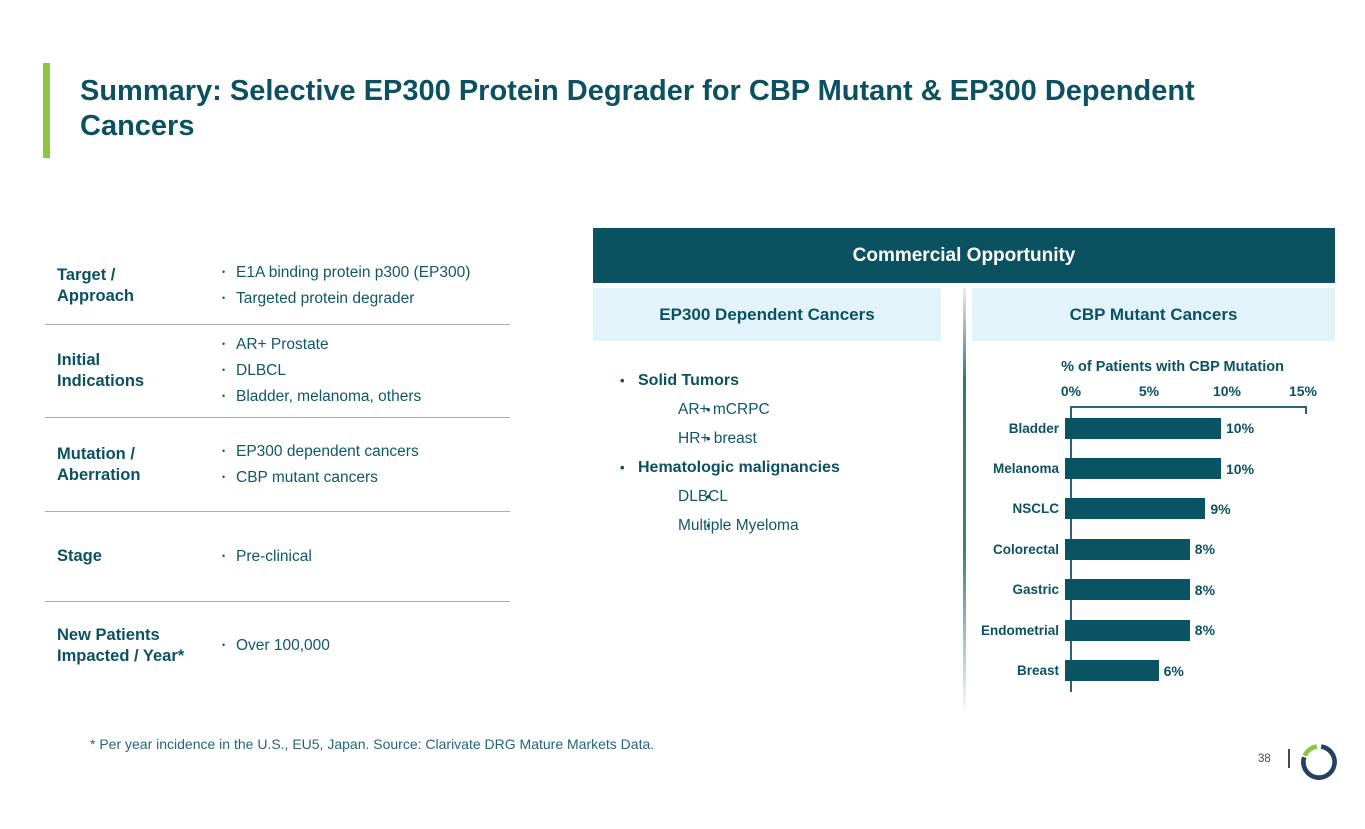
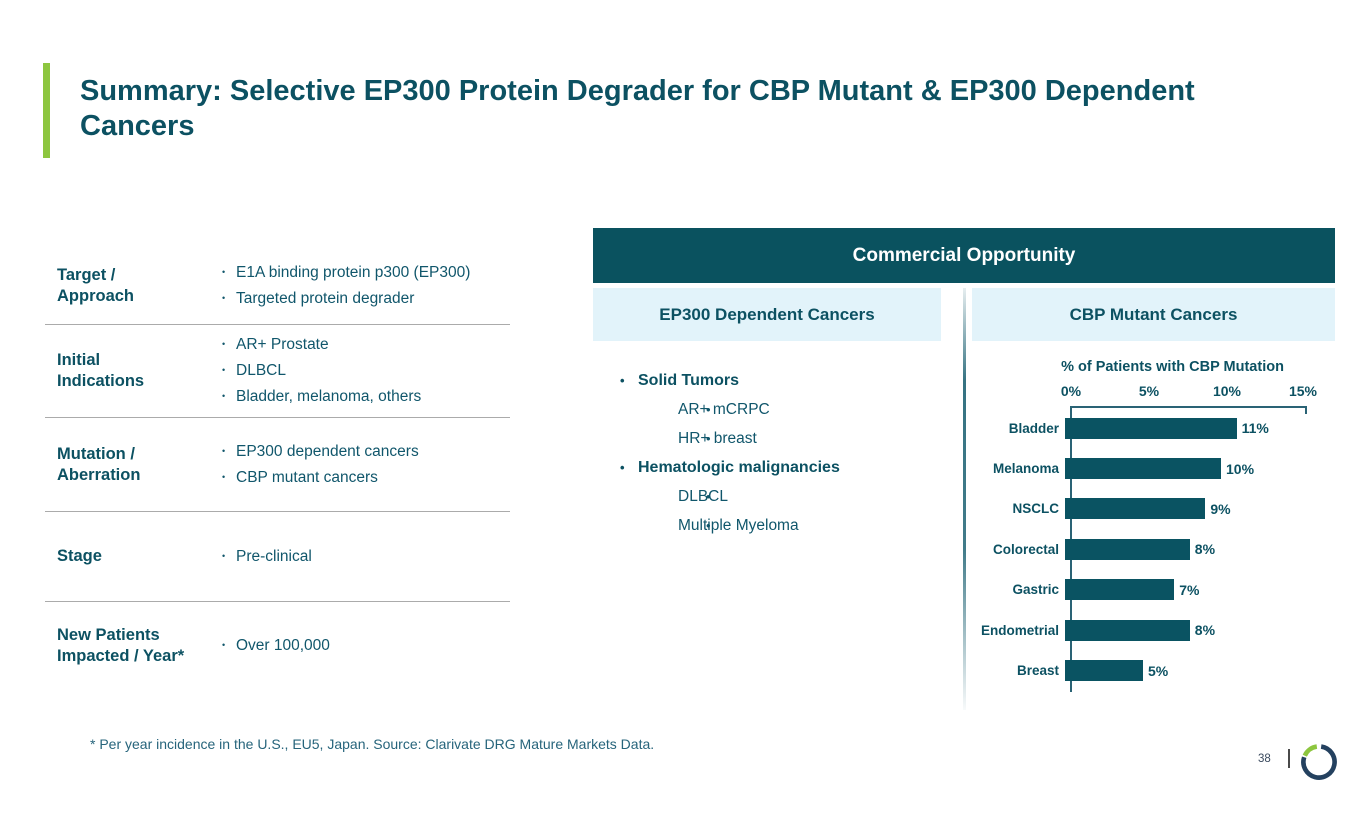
Bladder: 10% -> 11%
Gastric: 8% -> 7%
Breast: 6% -> 5%
